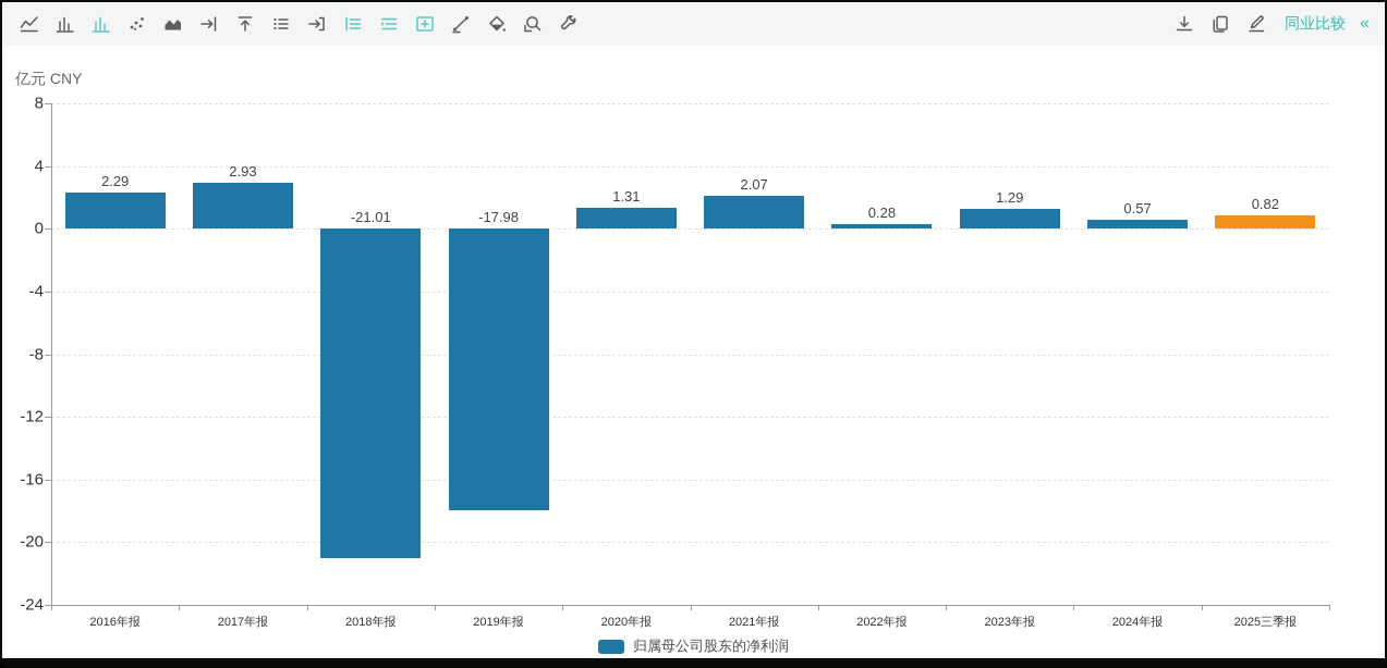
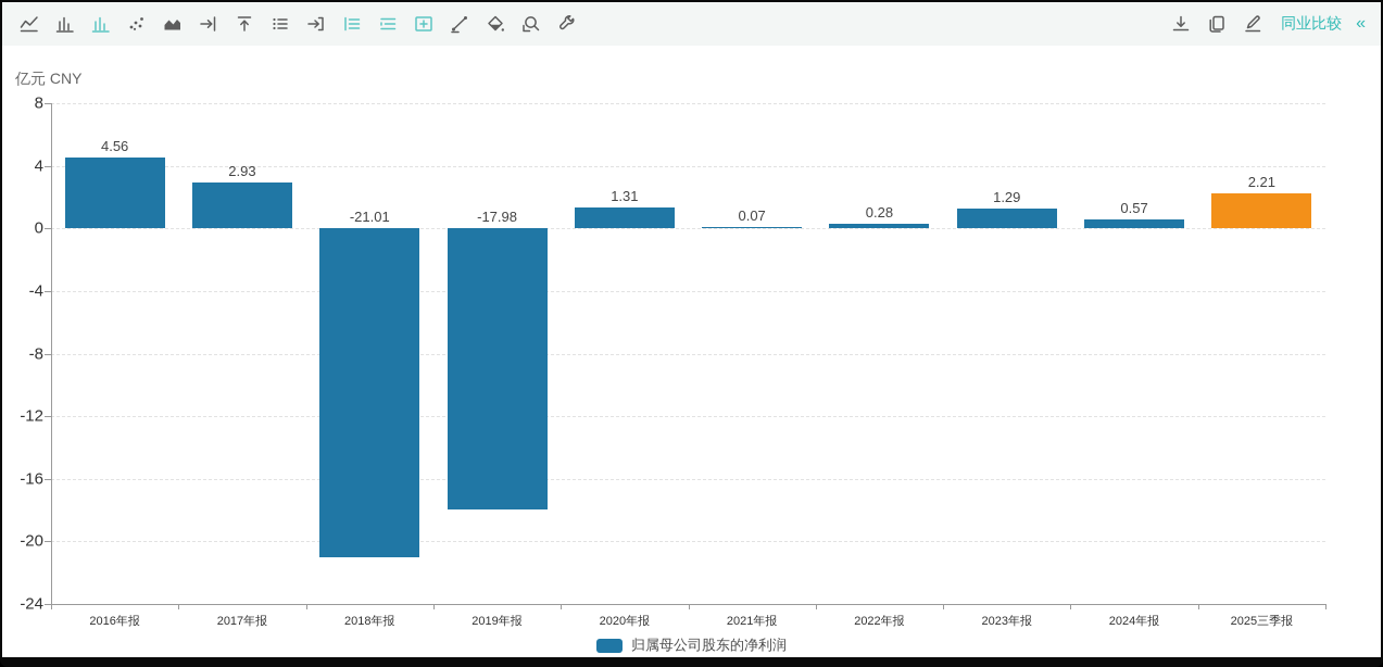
2016年报: 2.29 -> 4.56
2021年报: 2.07 -> 0.07
2025三季报: 0.82 -> 2.21
